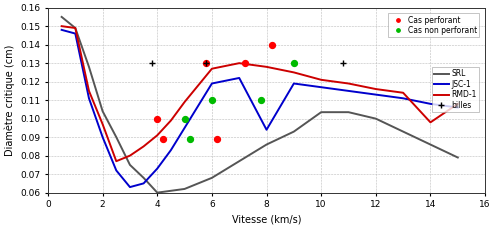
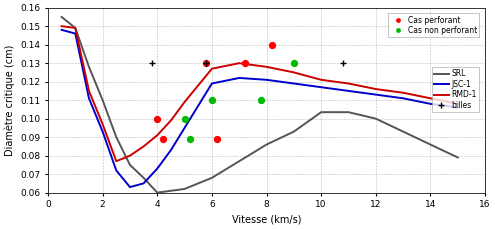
SRL/2: 0.104 -> 0.110
JSC-1/2: 0.090 -> 0.093
JSC-1/8: 0.094 -> 0.121
RMD-1/14: 0.098 -> 0.111
